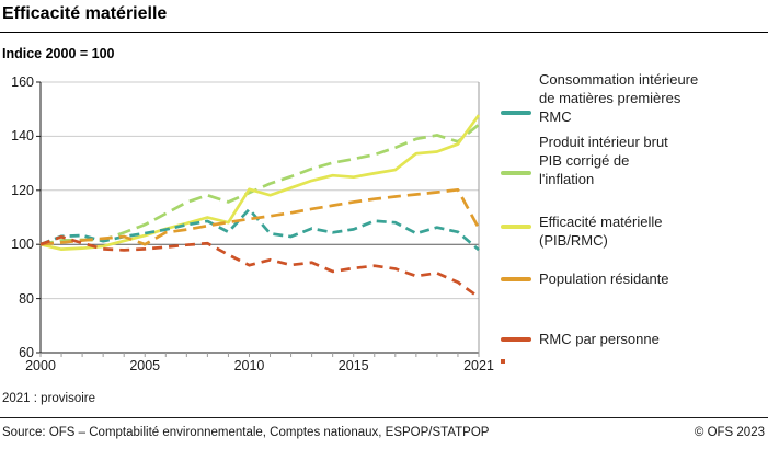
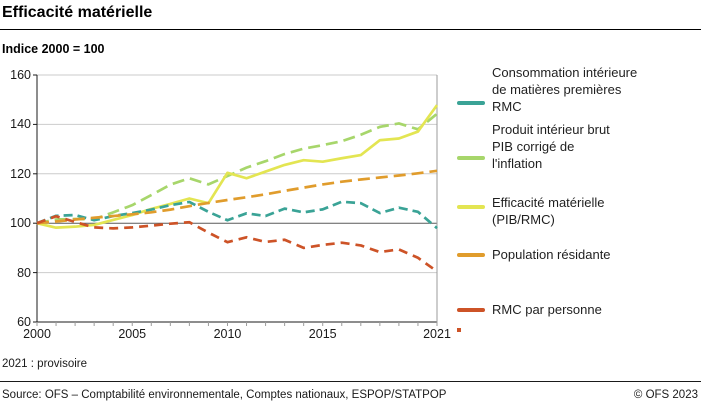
Population résidante/2005: 100 -> 104
Consommation intérieure de matières premières RMC/2010: 113 -> 101
Population résidante/2021: 106 -> 121
